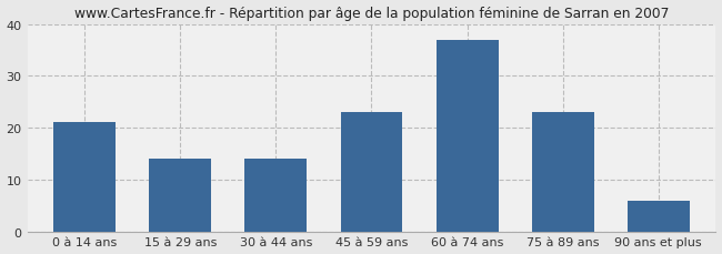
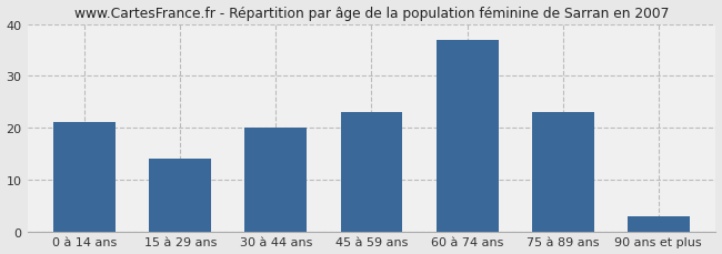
30 à 44 ans: 14 -> 20
90 ans et plus: 6 -> 3
